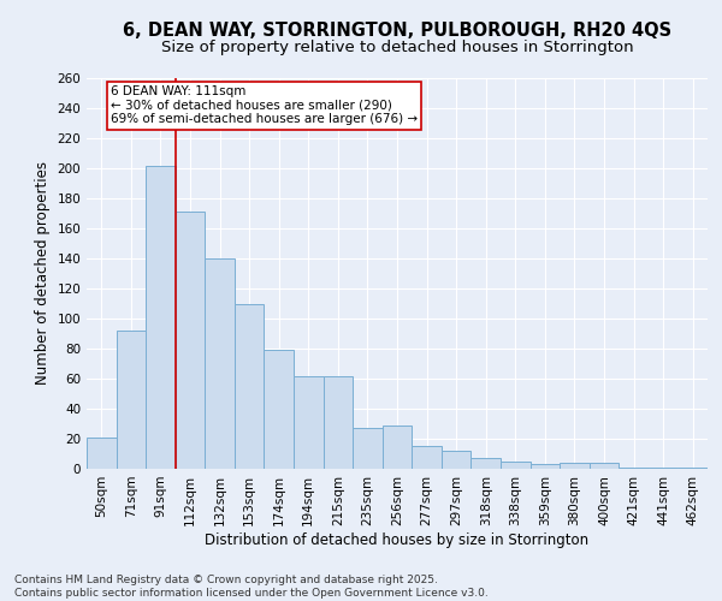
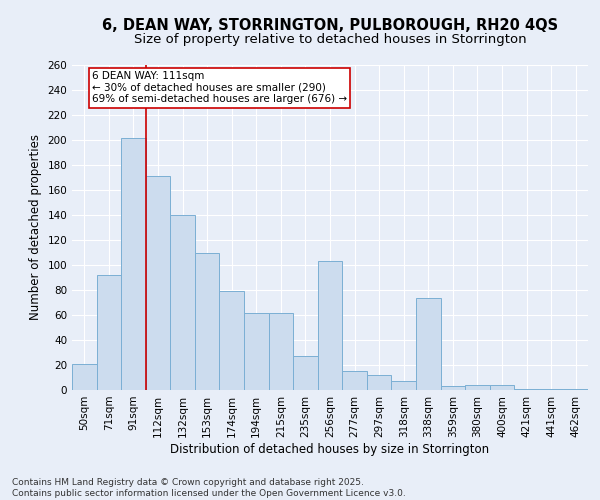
256sqm: 29 -> 103
338sqm: 5 -> 74
